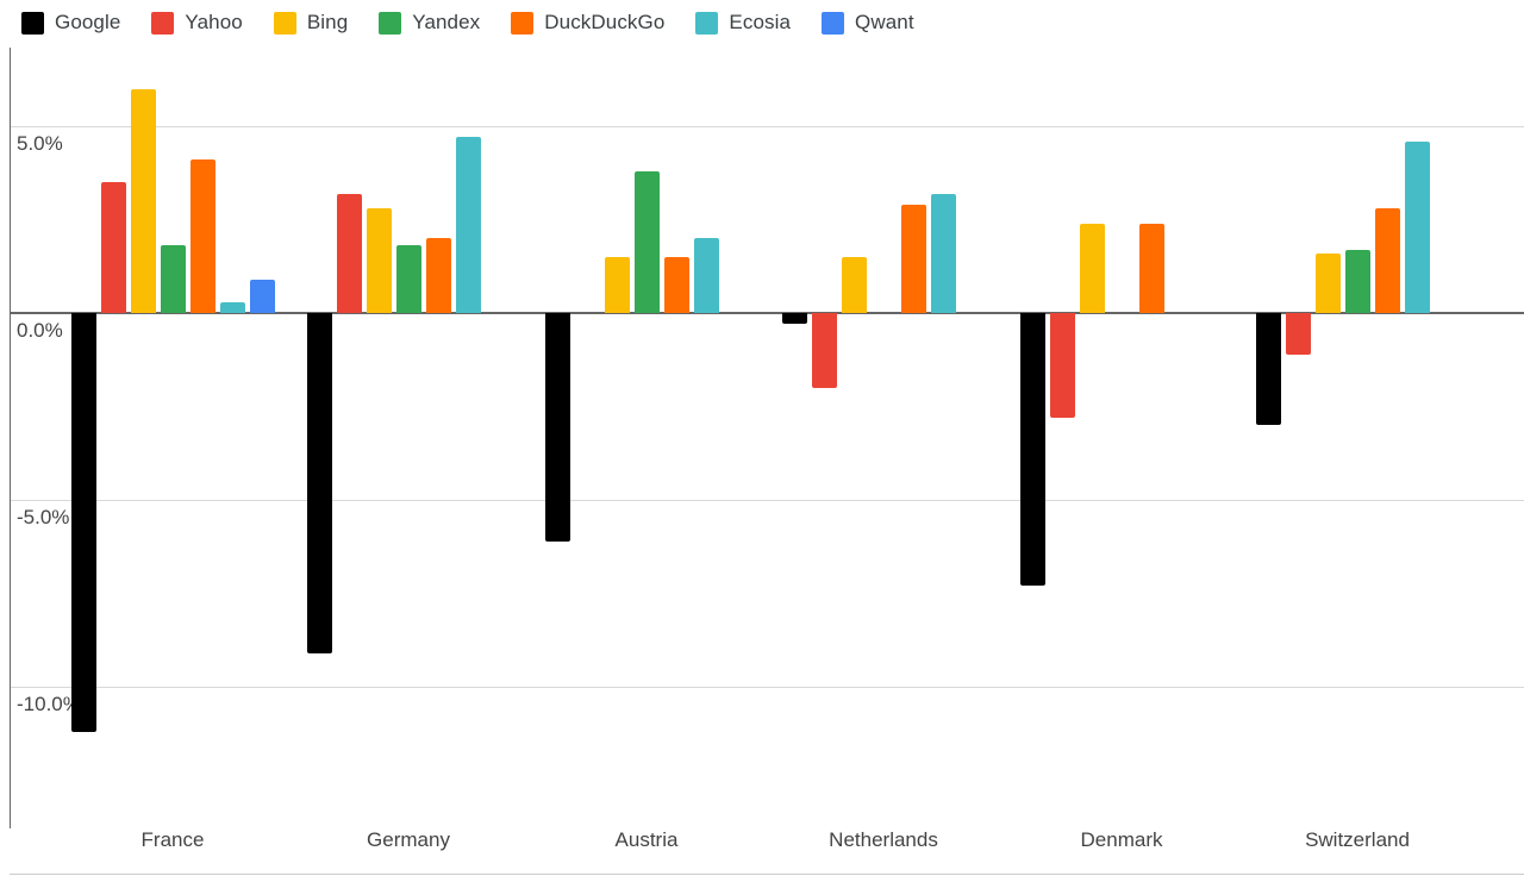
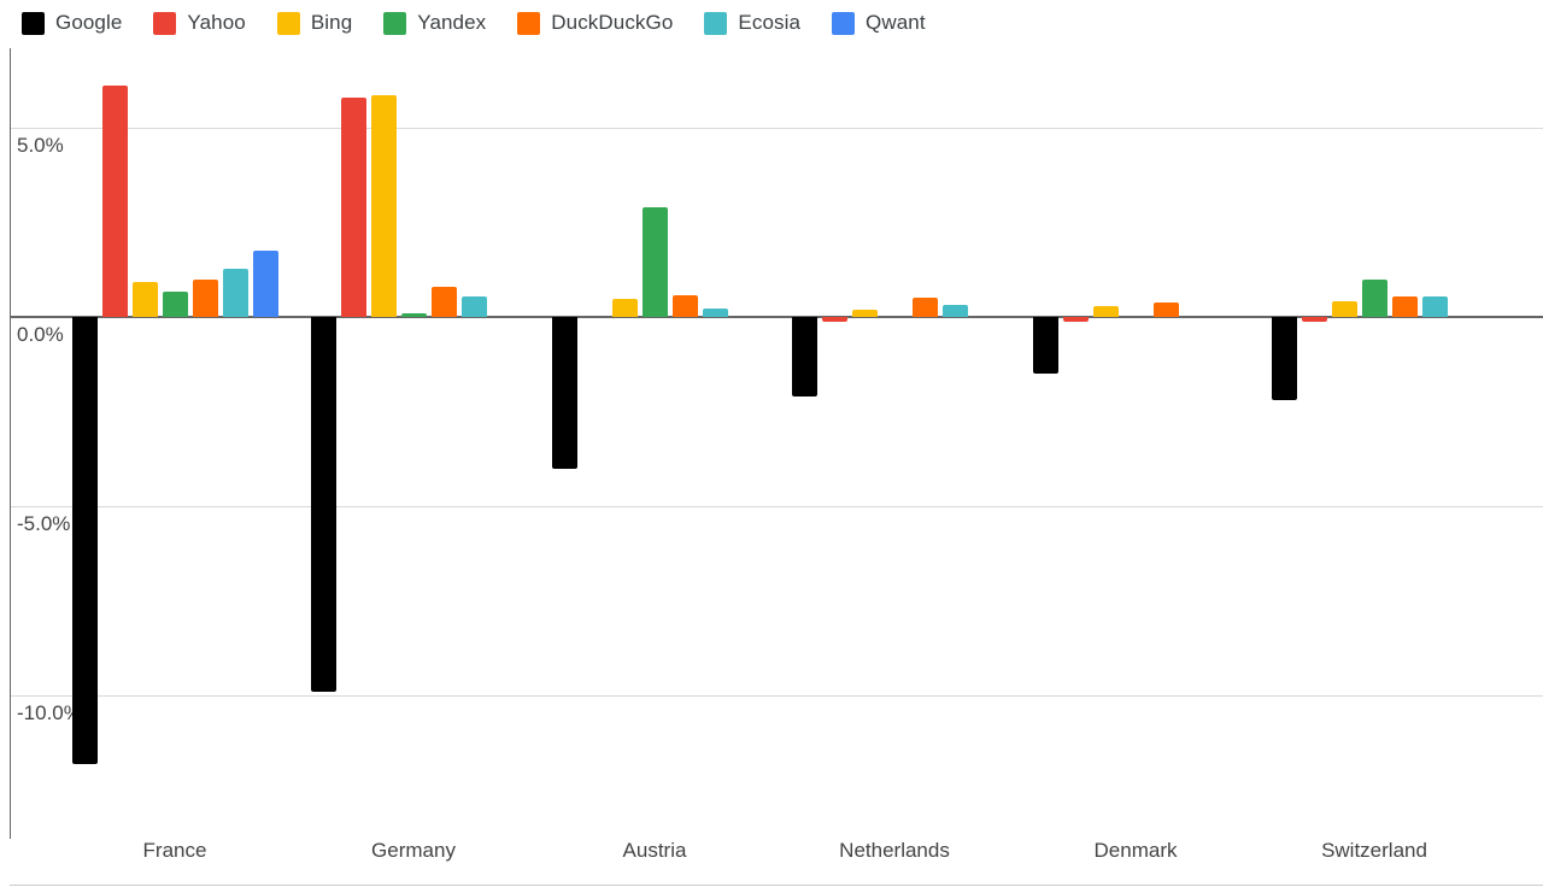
Google/France: -11.2% -> -11.8%
Yahoo/France: 3.5% -> 6.1%
Bing/France: 6.0% -> 0.9%
Yandex/France: 1.8% -> 0.7%
DuckDuckGo/France: 4.1% -> 1.0%
Ecosia/France: 0.3% -> 1.3%
Qwant/France: 0.9% -> 1.8%
Google/Germany: -9.1% -> -9.9%
Yahoo/Germany: 3.2% -> 5.8%
Bing/Germany: 2.8% -> 5.9%
Yandex/Germany: 1.8% -> 0.1%
DuckDuckGo/Germany: 2.0% -> 0.8%
Ecosia/Germany: 4.7% -> 0.5%
Google/Austria: -6.1% -> -4.0%
Bing/Austria: 1.5% -> 0.5%
Yandex/Austria: 3.8% -> 2.9%
DuckDuckGo/Austria: 1.5% -> 0.6%
Ecosia/Austria: 2.0% -> 0.2%
Google/Netherlands: -0.3% -> -2.1%
Yahoo/Netherlands: -2.0% -> -0.1%
Bing/Netherlands: 1.5% -> 0.2%
DuckDuckGo/Netherlands: 2.9% -> 0.5%
Ecosia/Netherlands: 3.2% -> 0.3%
Google/Denmark: -7.3% -> -1.5%
Yahoo/Denmark: -2.8% -> -0.1%
Bing/Denmark: 2.4% -> 0.3%
DuckDuckGo/Denmark: 2.4% -> 0.4%
Google/Switzerland: -3.0% -> -2.2%
Yahoo/Switzerland: -1.1% -> -0.1%
Bing/Switzerland: 1.6% -> 0.4%
Yandex/Switzerland: 1.7% -> 1.0%
DuckDuckGo/Switzerland: 2.8% -> 0.5%
Ecosia/Switzerland: 4.6% -> 0.5%
